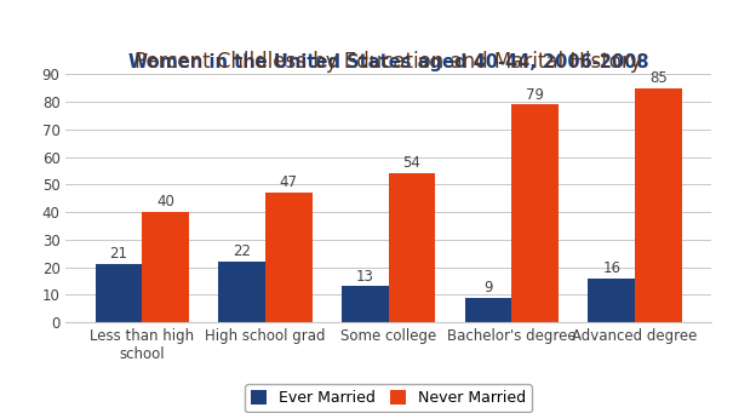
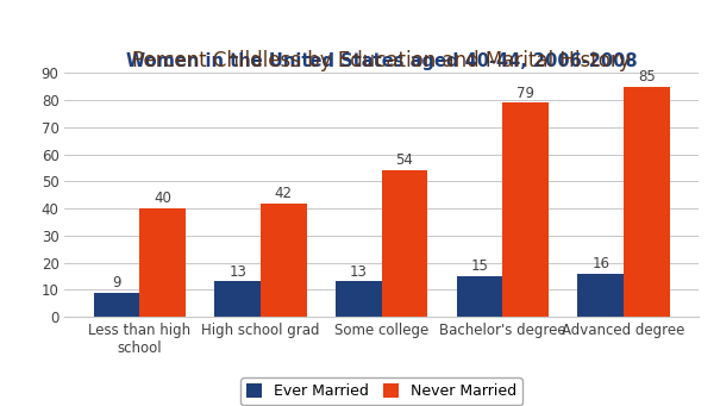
Ever Married/Less than high school: 21 -> 9
Ever Married/High school grad: 22 -> 13
Never Married/High school grad: 47 -> 42
Ever Married/Bachelor's degree: 9 -> 15
